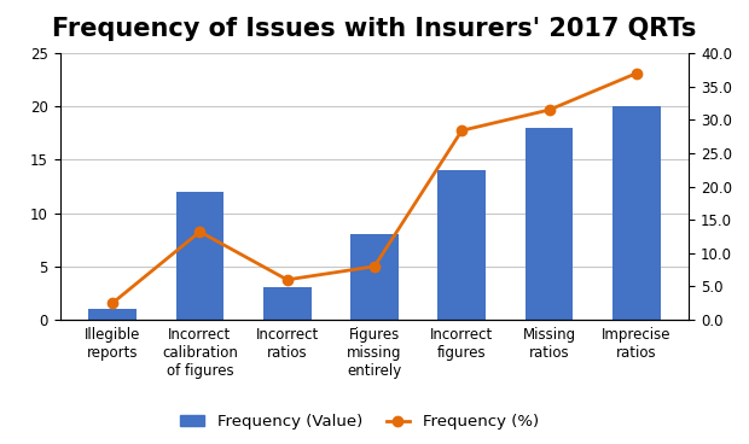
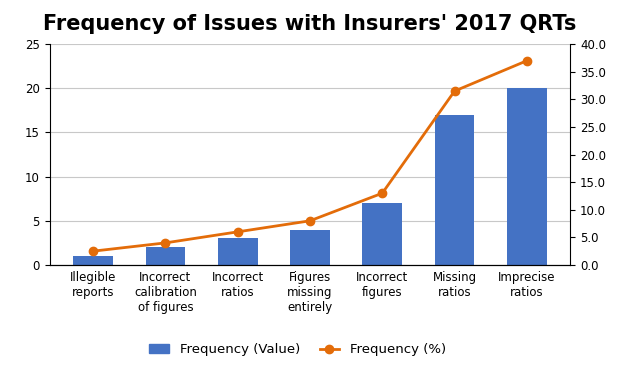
Frequency (Value)/Incorrect calibration of figures: 12 -> 2
Frequency (%)/Incorrect calibration of figures: 13.2 -> 4.0
Frequency (Value)/Figures missing entirely: 8 -> 4
Frequency (Value)/Incorrect figures: 14 -> 7
Frequency (%)/Incorrect figures: 28.4 -> 13.0
Frequency (Value)/Missing ratios: 18 -> 17
